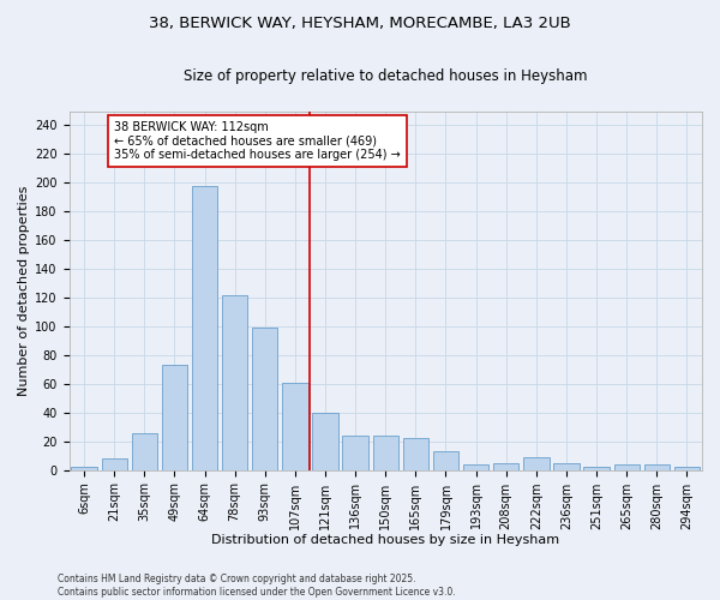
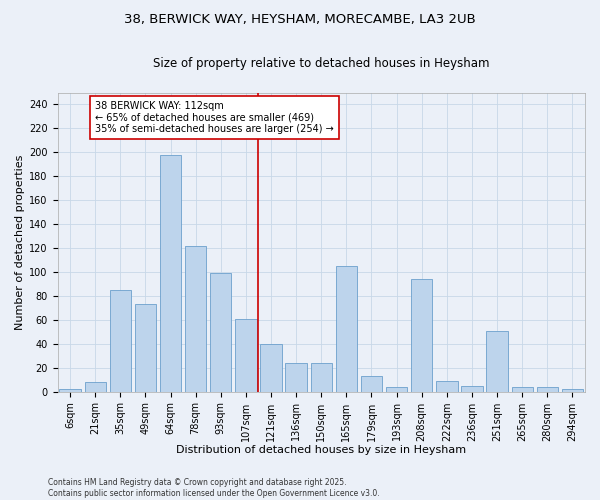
35sqm: 26 -> 85
165sqm: 22 -> 105
208sqm: 5 -> 94
251sqm: 2 -> 51
